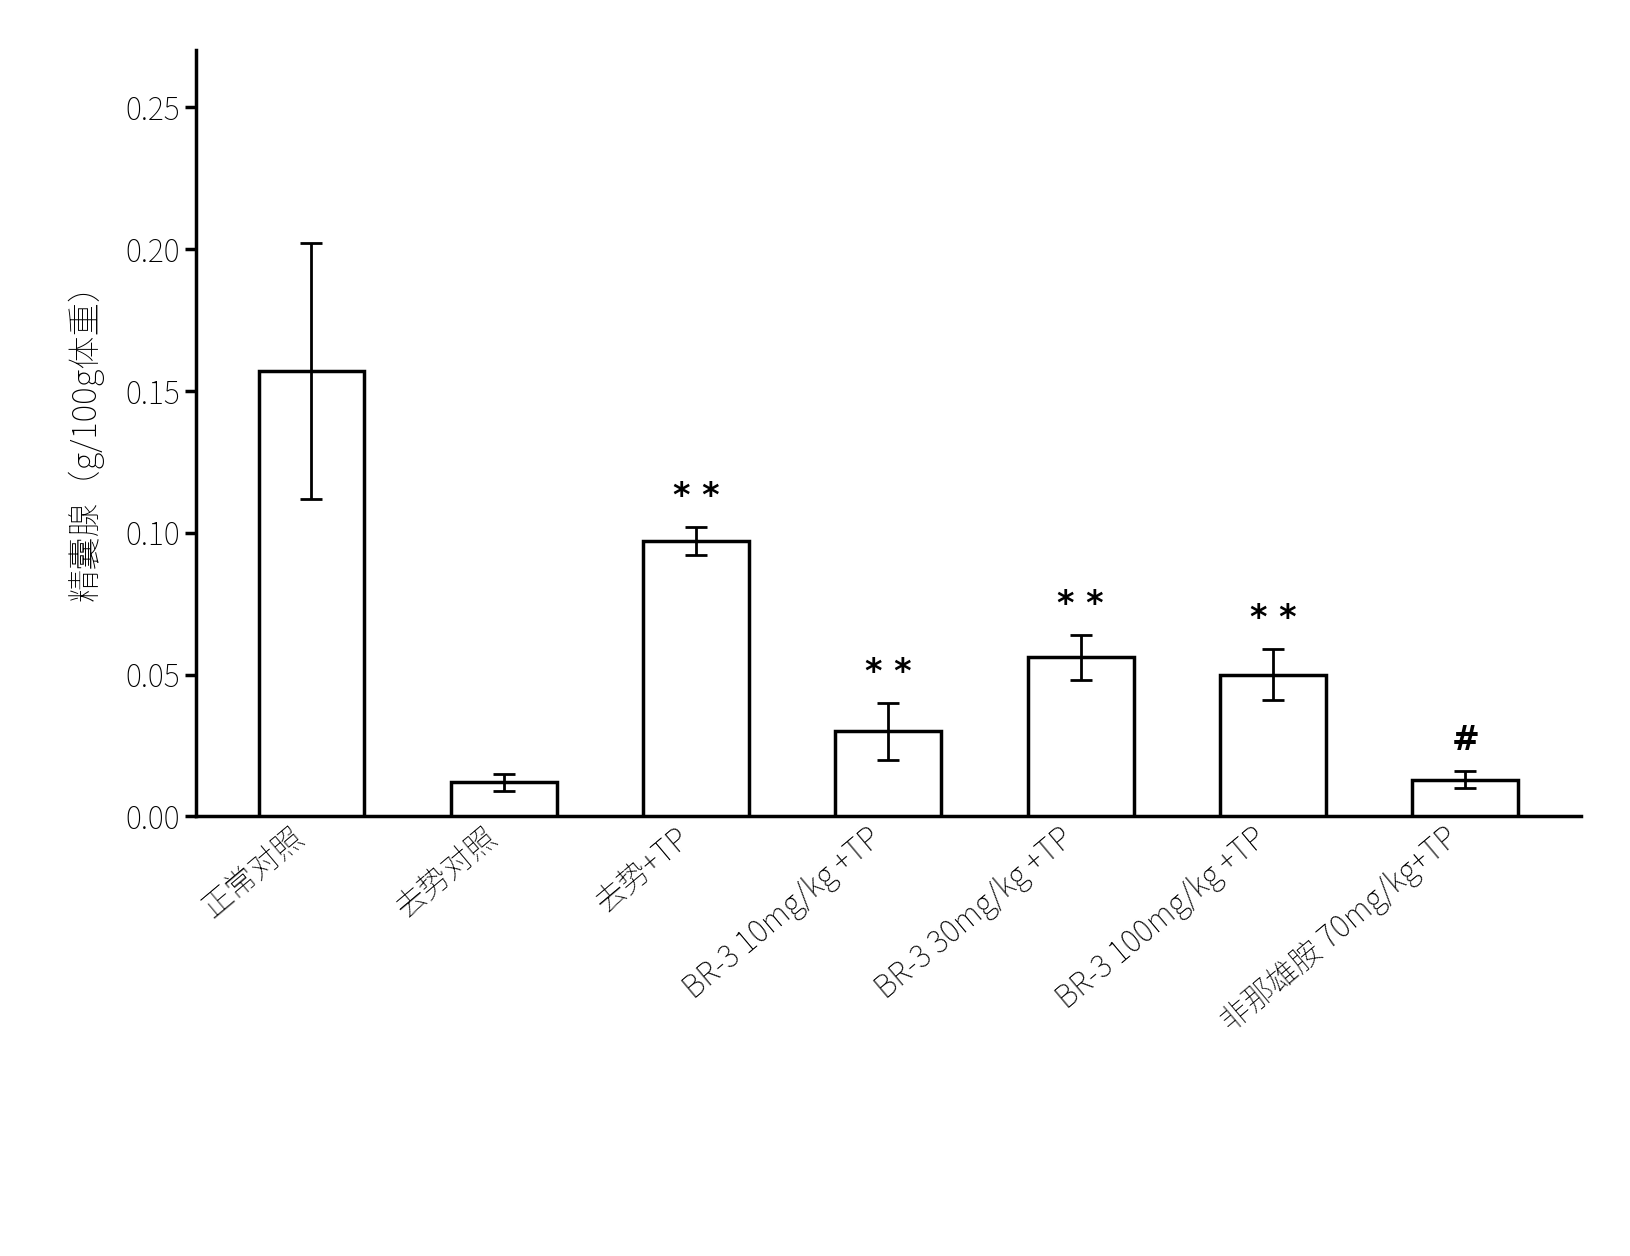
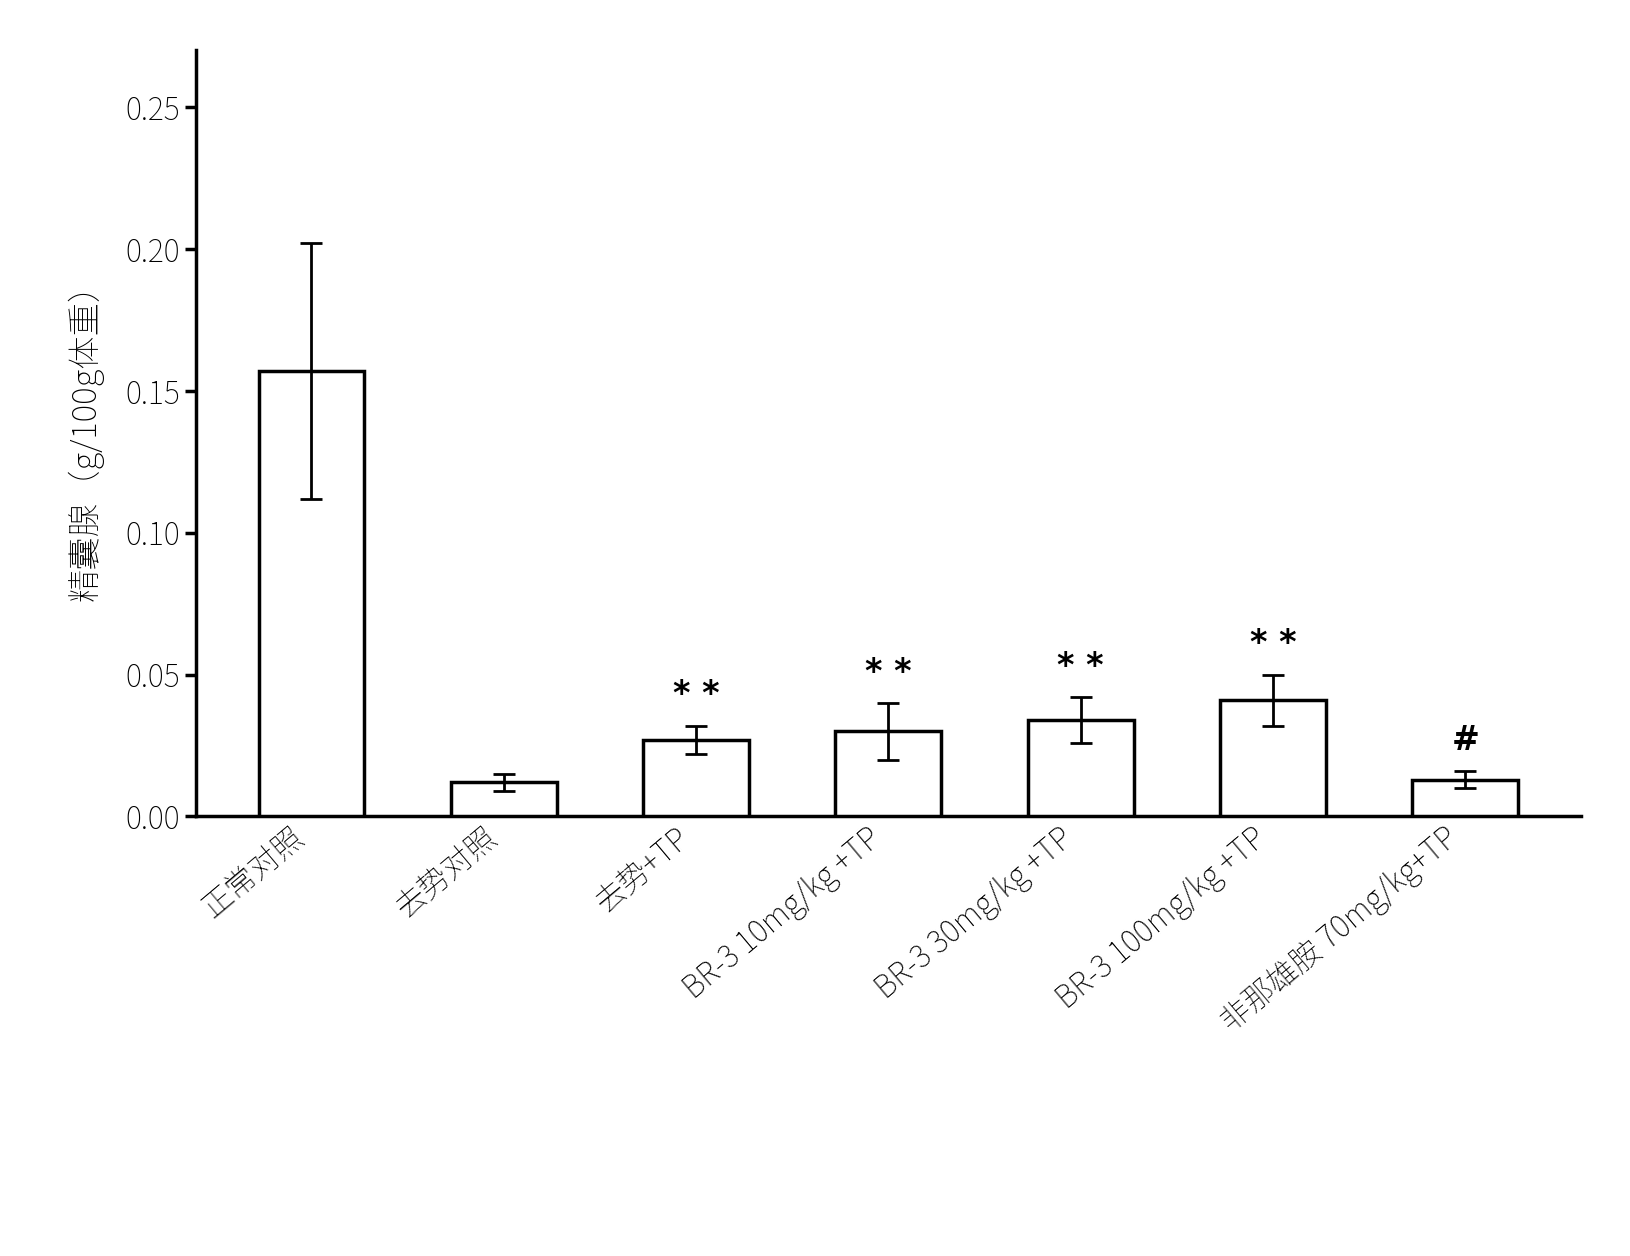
去势+TP: 0.097 -> 0.027
BR-3 30mg/kg +TP: 0.056 -> 0.034
BR-3 100mg/kg +TP: 0.050 -> 0.041
